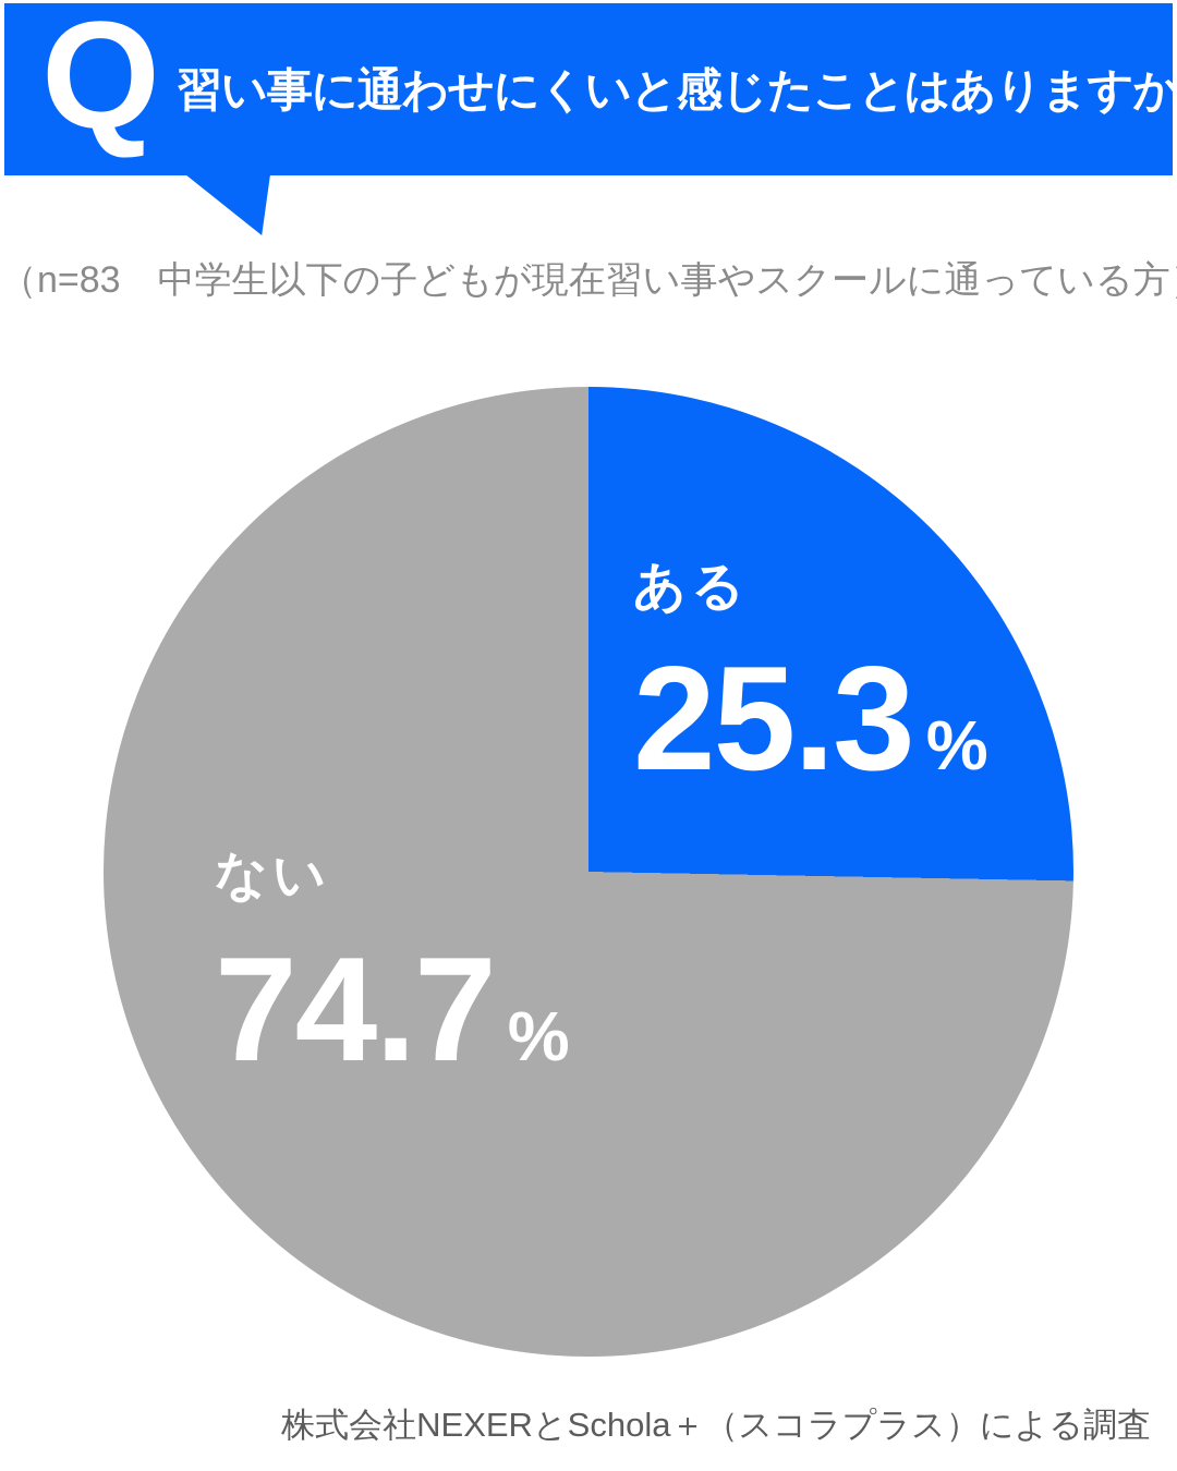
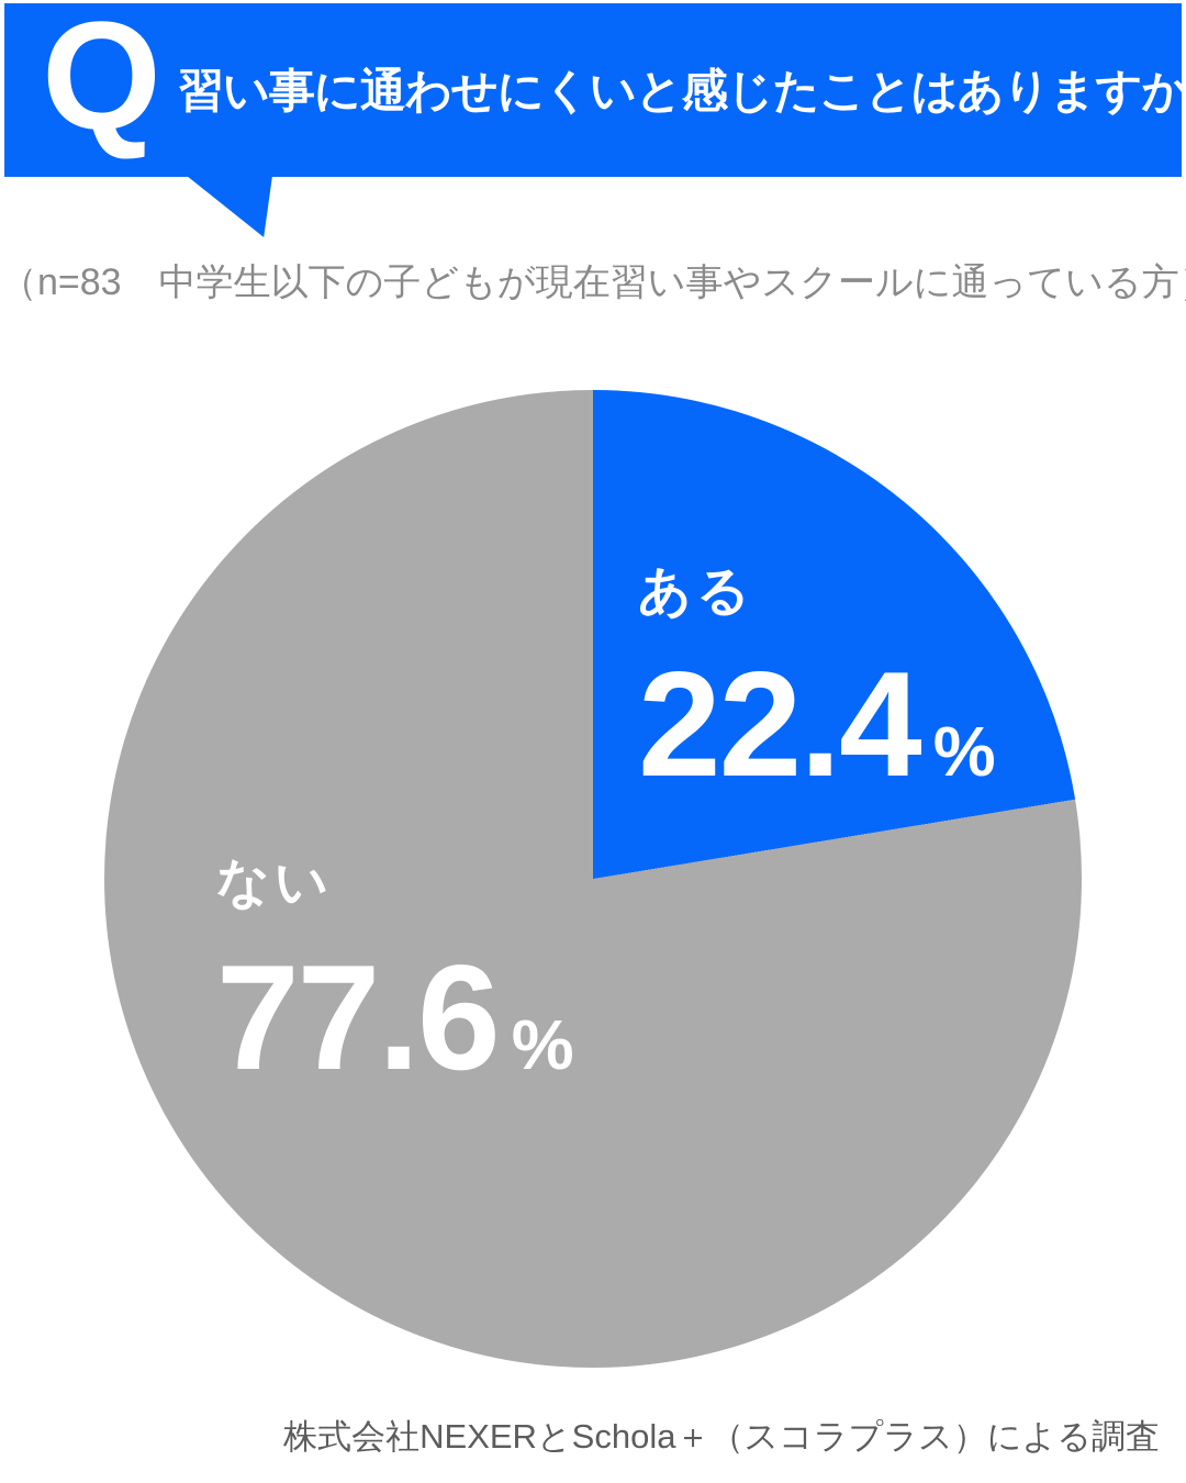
ある: 25.3 -> 22.4
ない: 74.7 -> 77.6
